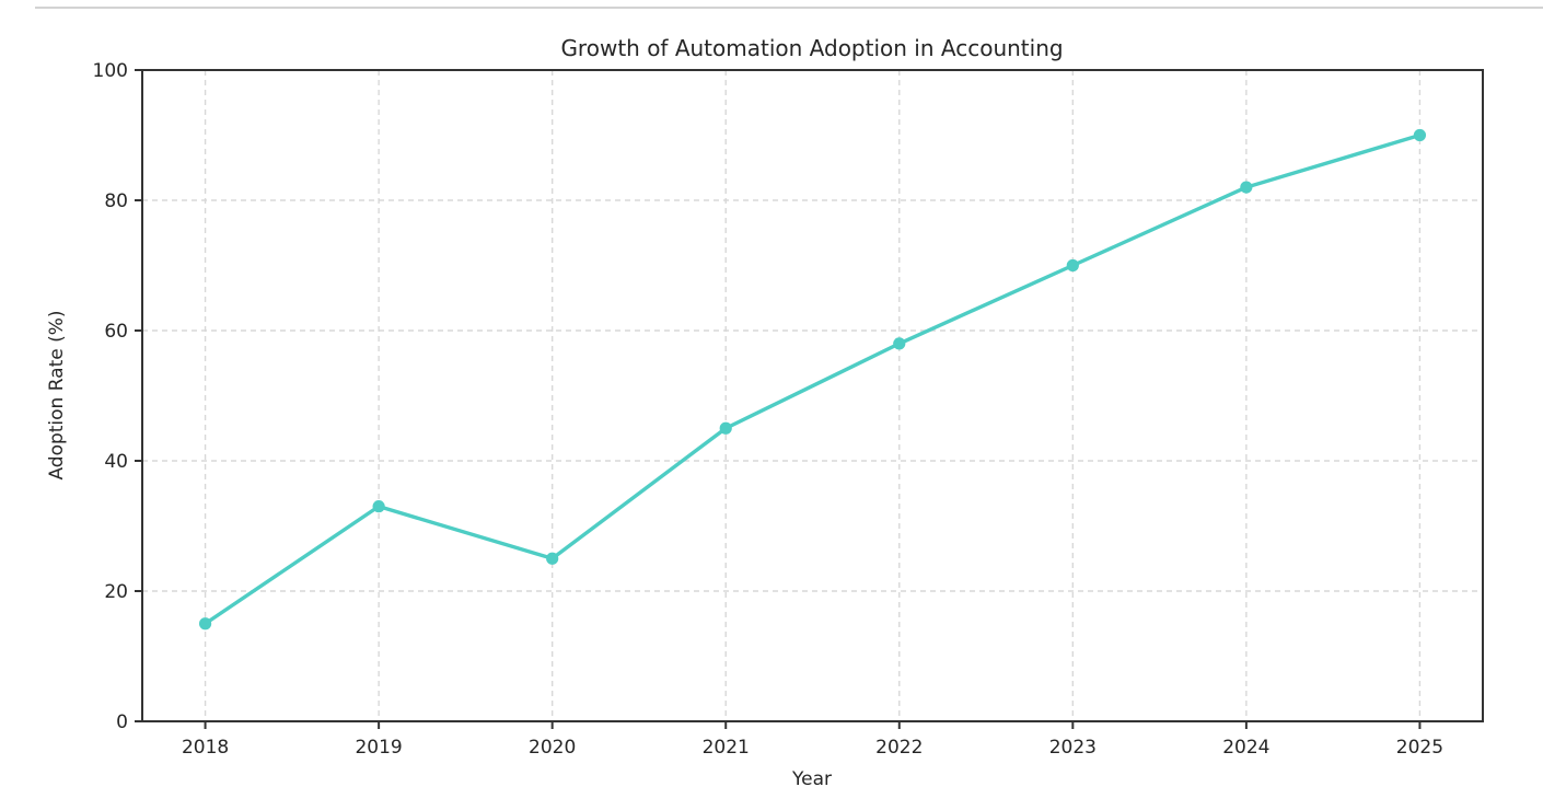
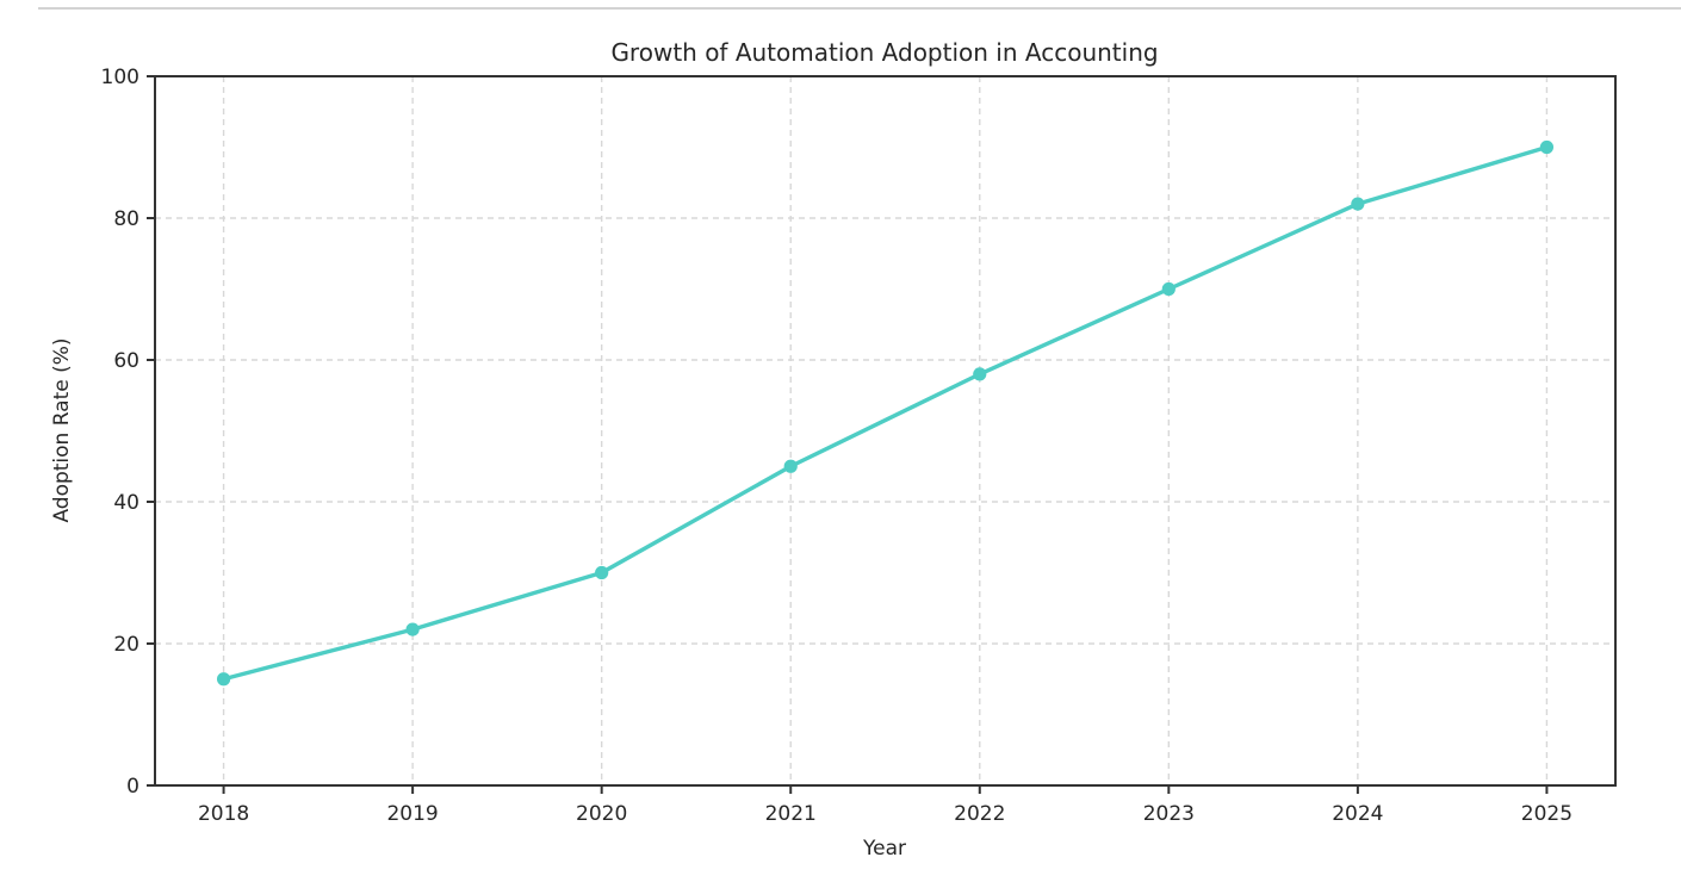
2019: 33 -> 22
2020: 25 -> 30
